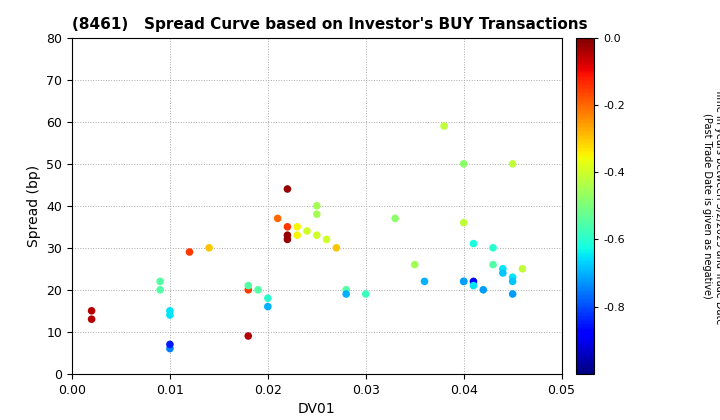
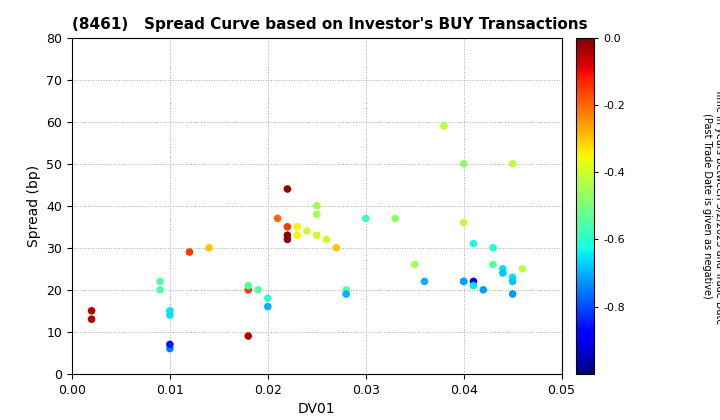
0.03: 19 -> 37
